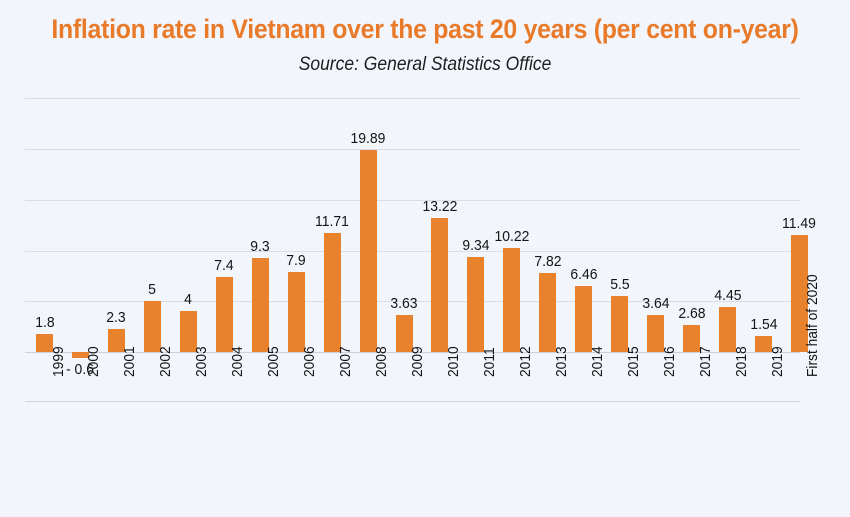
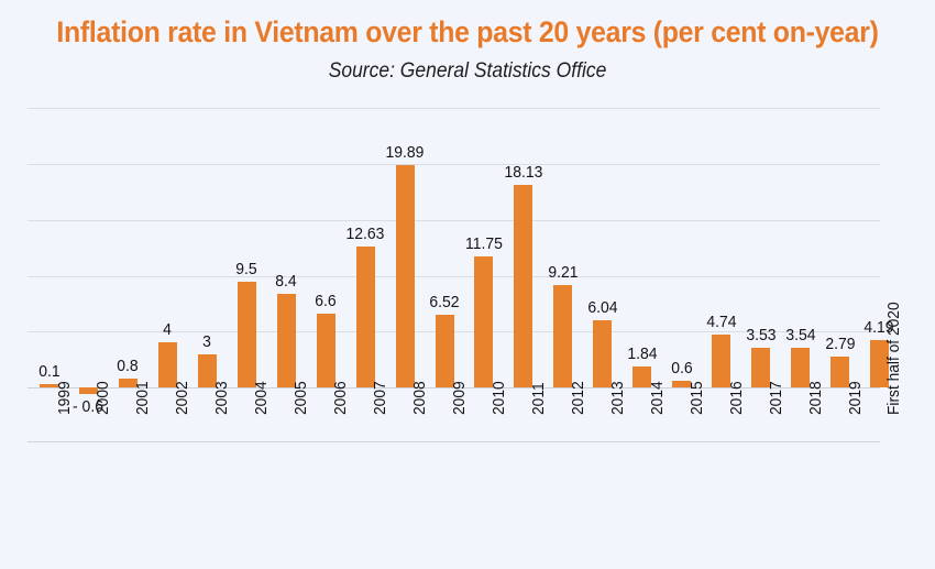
1999: 1.8 -> 0.1
2001: 2.3 -> 0.8
2002: 5 -> 4
2003: 4 -> 3
2004: 7.4 -> 9.5
2005: 9.3 -> 8.4
2006: 7.9 -> 6.6
2007: 11.71 -> 12.63
2009: 3.63 -> 6.52
2010: 13.22 -> 11.75
2011: 9.34 -> 18.13
2012: 10.22 -> 9.21
2013: 7.82 -> 6.04
2014: 6.46 -> 1.84
2015: 5.5 -> 0.6
2016: 3.64 -> 4.74
2017: 2.68 -> 3.53
2018: 4.45 -> 3.54
2019: 1.54 -> 2.79
First half of 2020: 11.49 -> 4.19
